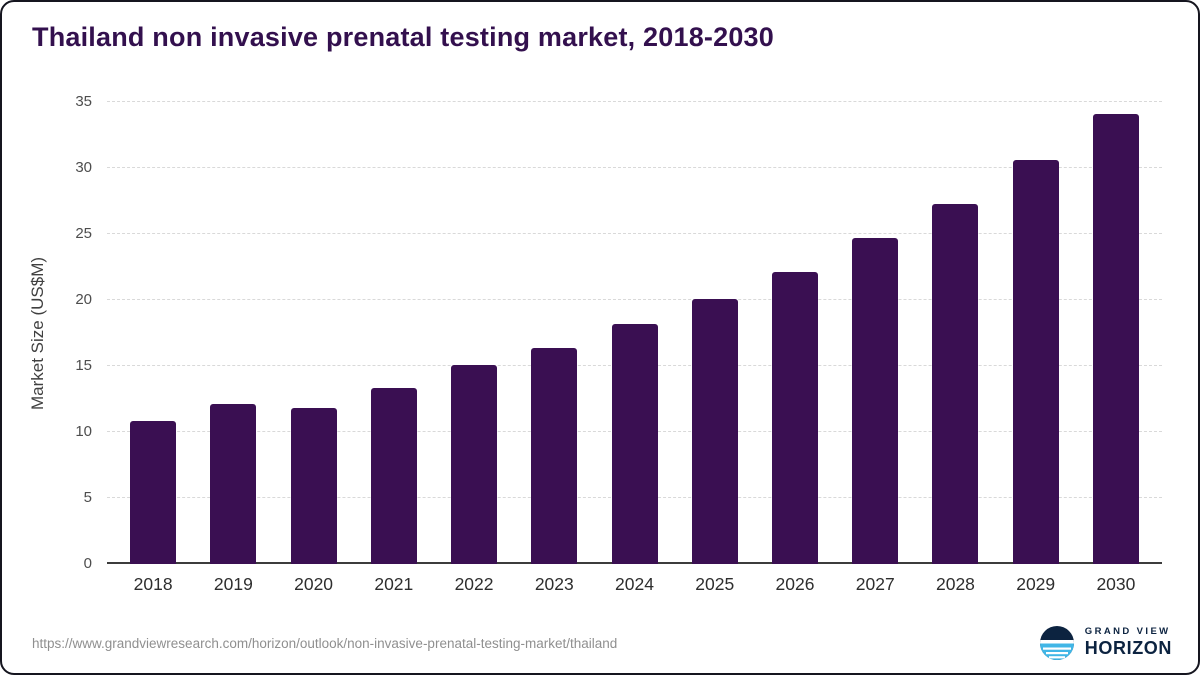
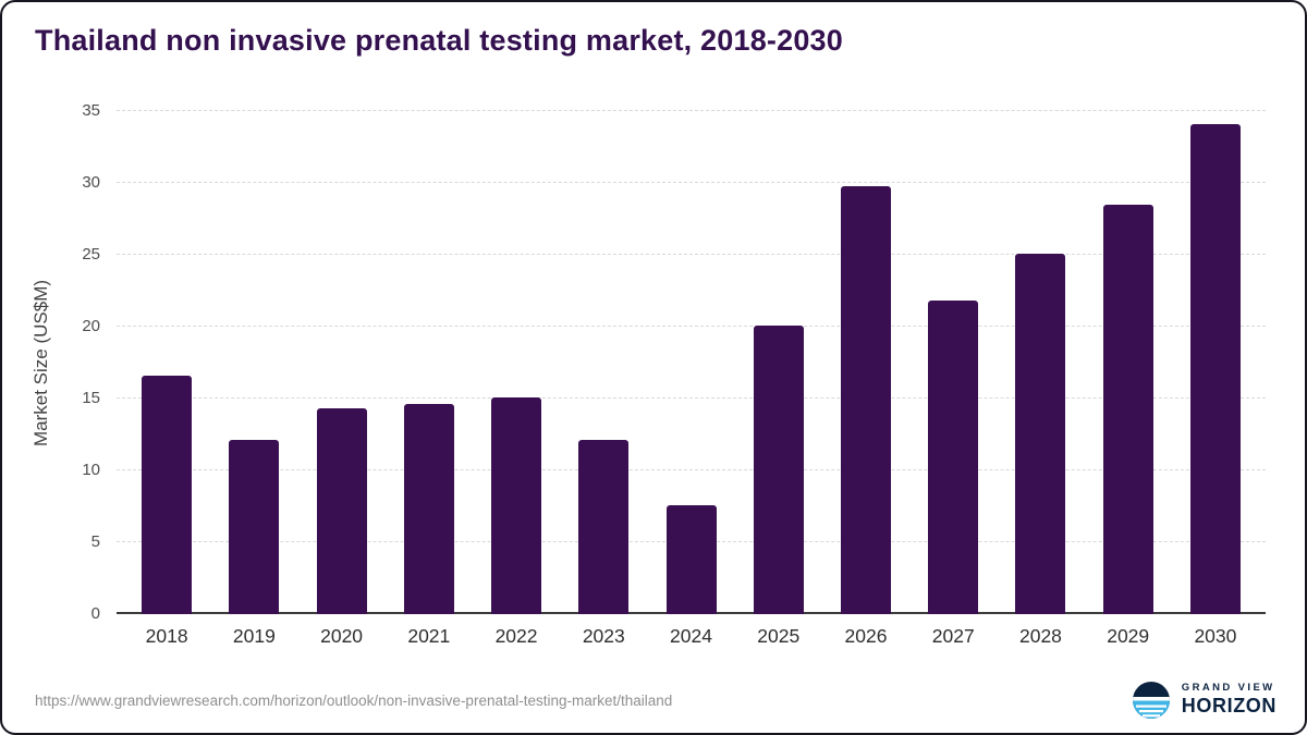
2018: 10.8 -> 16.6
2020: 11.8 -> 14.3
2021: 13.3 -> 14.6
2023: 16.4 -> 12.1
2024: 18.2 -> 7.6
2026: 22.1 -> 29.8
2027: 24.7 -> 21.8
2028: 27.3 -> 25.1
2029: 30.6 -> 28.5
